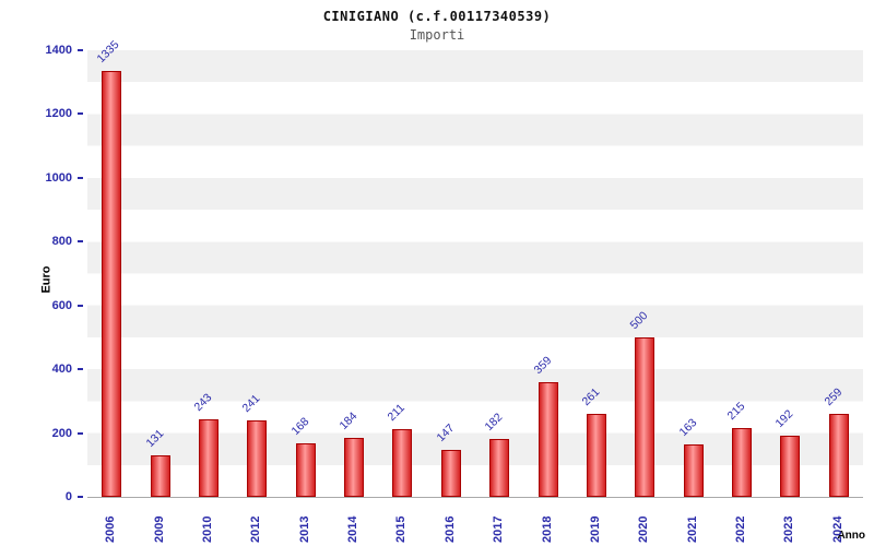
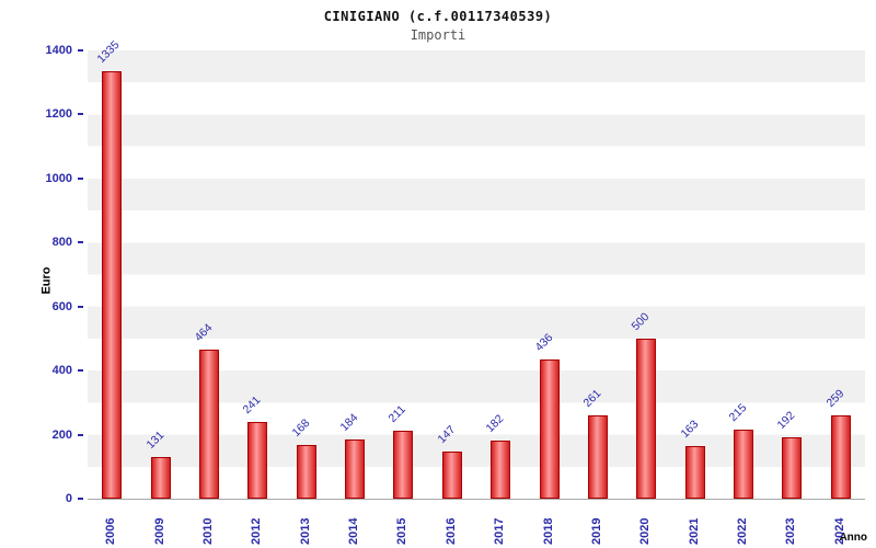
2010: 243 -> 464
2018: 359 -> 436
